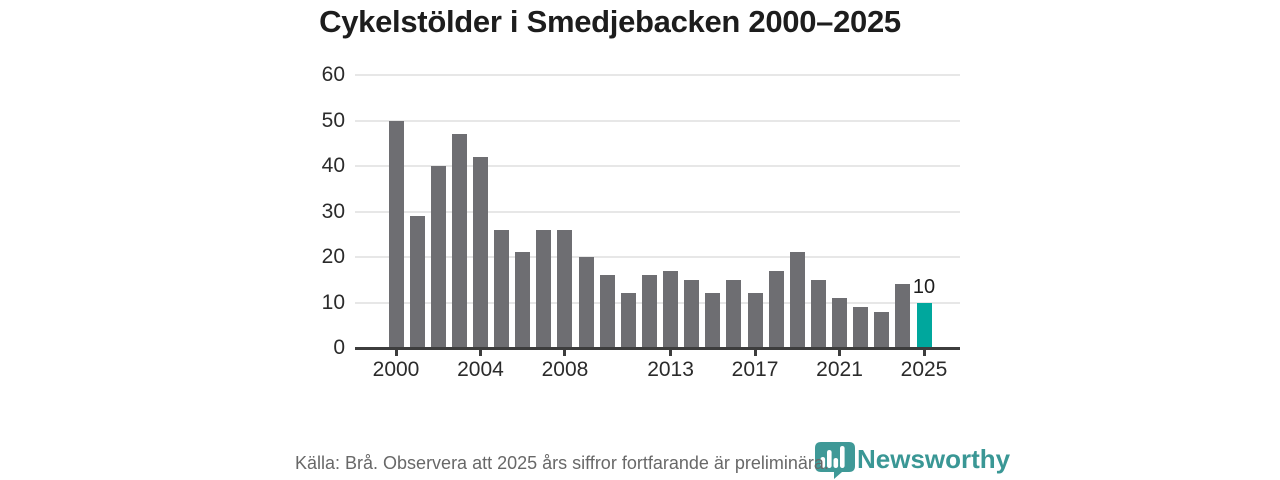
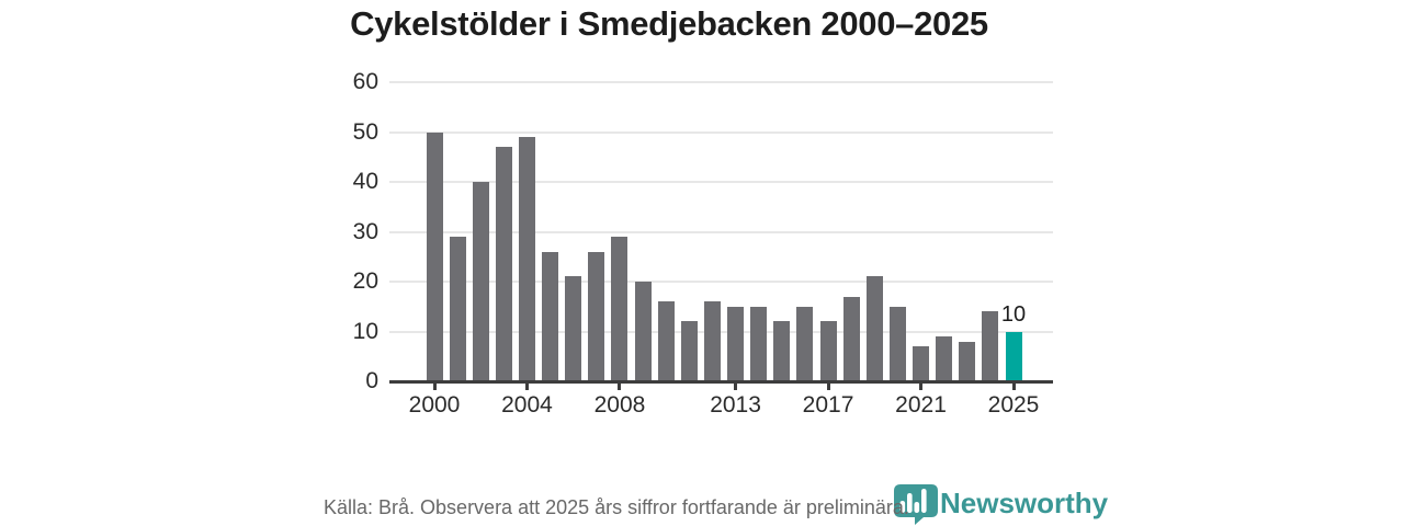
2004: 42 -> 49
2008: 26 -> 29
2013: 17 -> 15
2021: 11 -> 7
